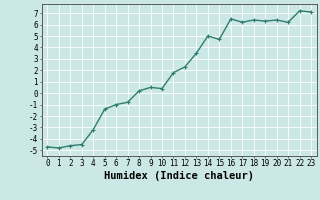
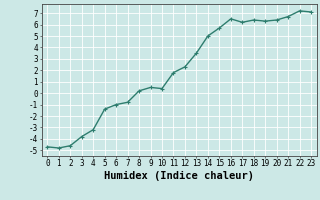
3: -4.5 -> -3.8
15: 4.7 -> 5.7
21: 6.2 -> 6.7
